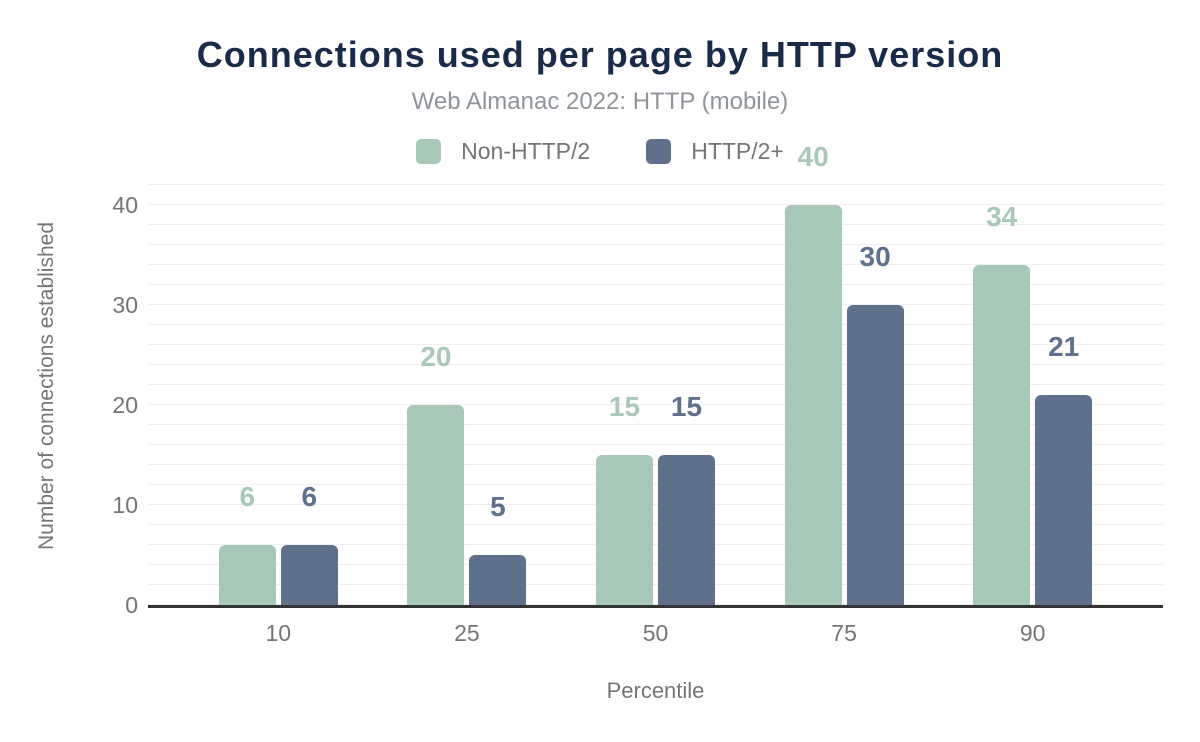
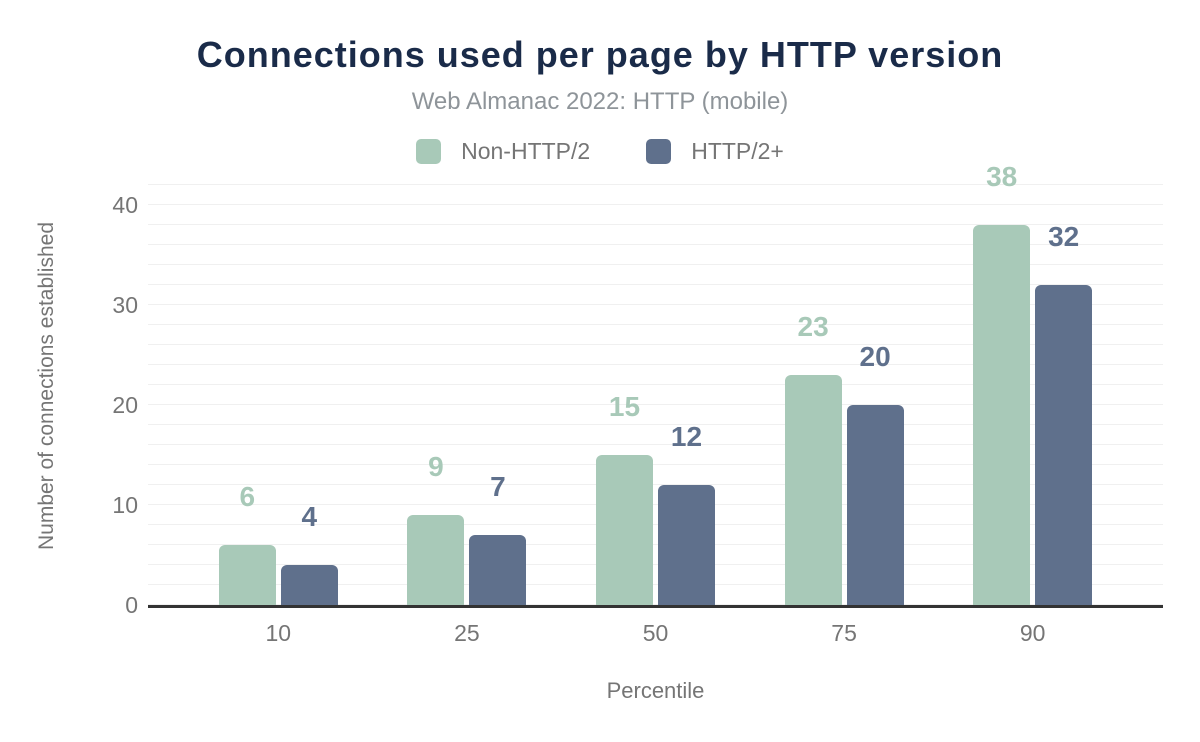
HTTP/2+/10: 6 -> 4
Non-HTTP/2/25: 20 -> 9
HTTP/2+/25: 5 -> 7
HTTP/2+/50: 15 -> 12
Non-HTTP/2/75: 40 -> 23
HTTP/2+/75: 30 -> 20
Non-HTTP/2/90: 34 -> 38
HTTP/2+/90: 21 -> 32
